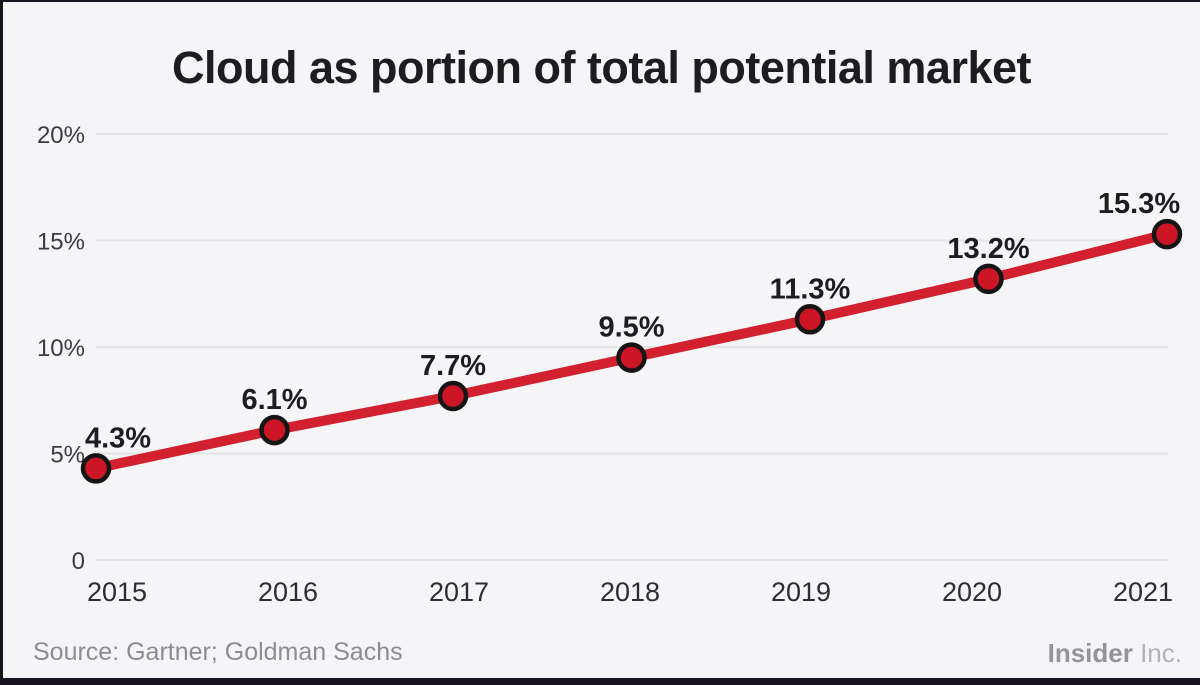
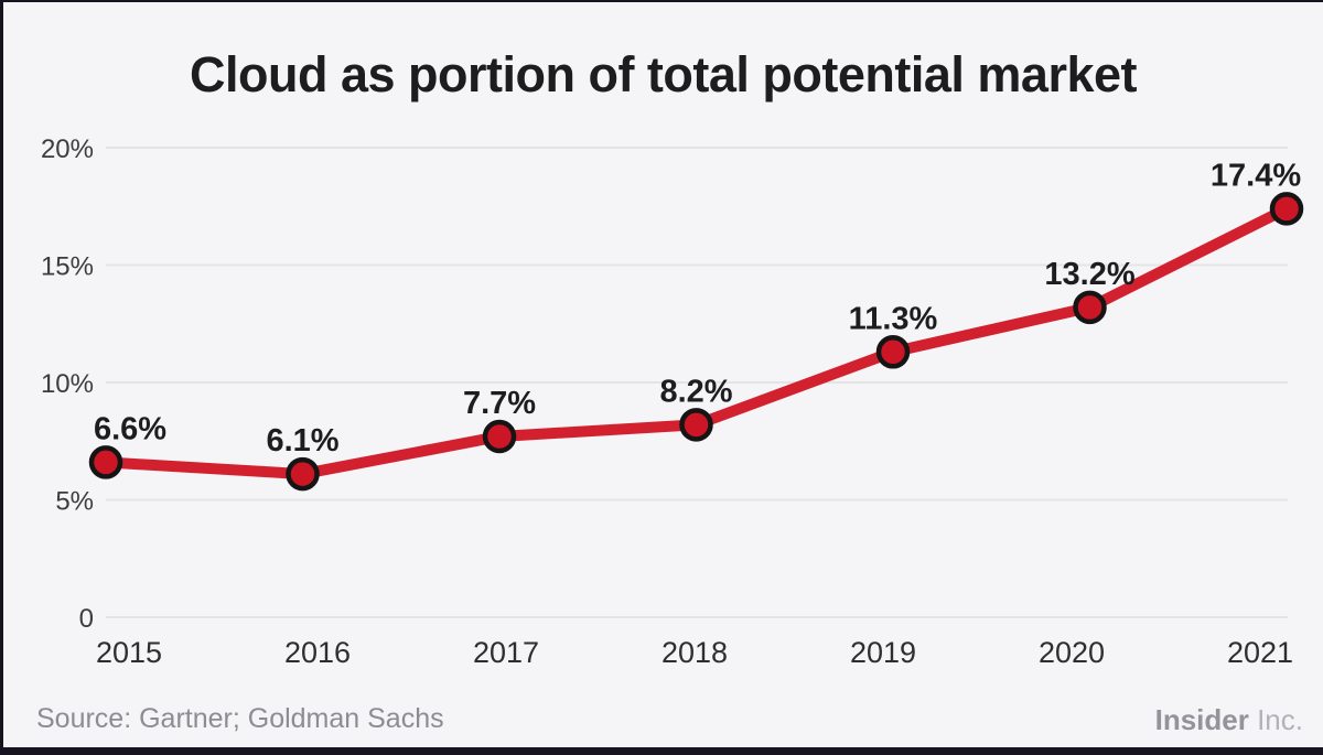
2015: 4.3% -> 6.6%
2018: 9.5% -> 8.2%
2021: 15.3% -> 17.4%
